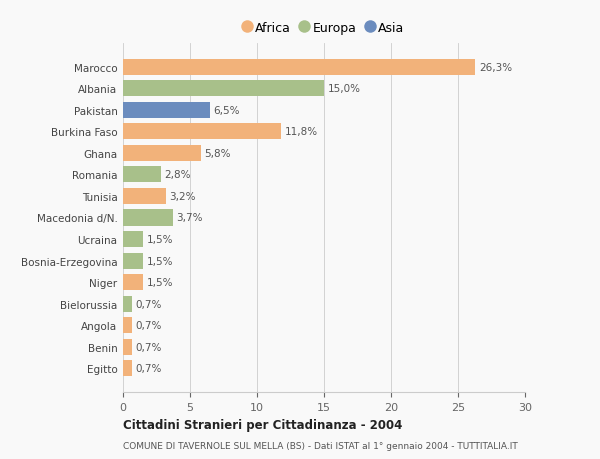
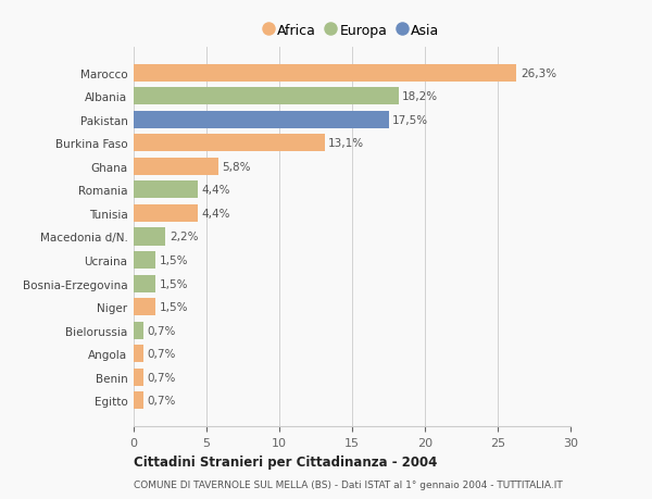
Albania: 15,0% -> 18,2%
Pakistan: 6,5% -> 17,5%
Burkina Faso: 11,8% -> 13,1%
Romania: 2,8% -> 4,4%
Tunisia: 3,2% -> 4,4%
Macedonia d/N.: 3,7% -> 2,2%
